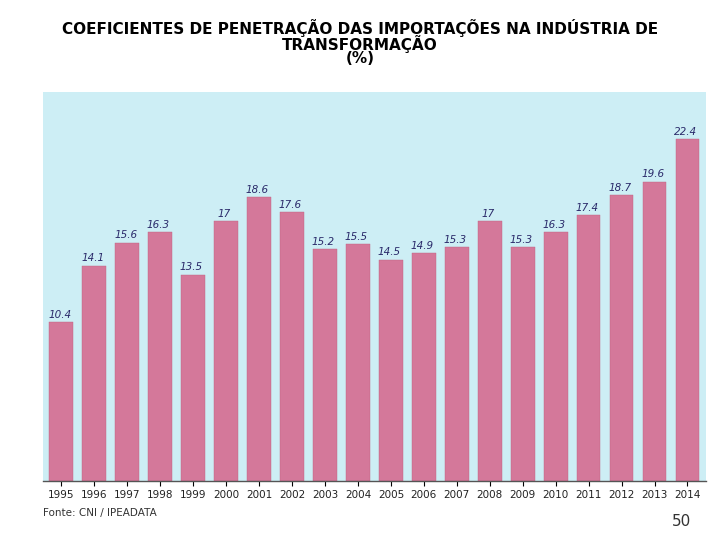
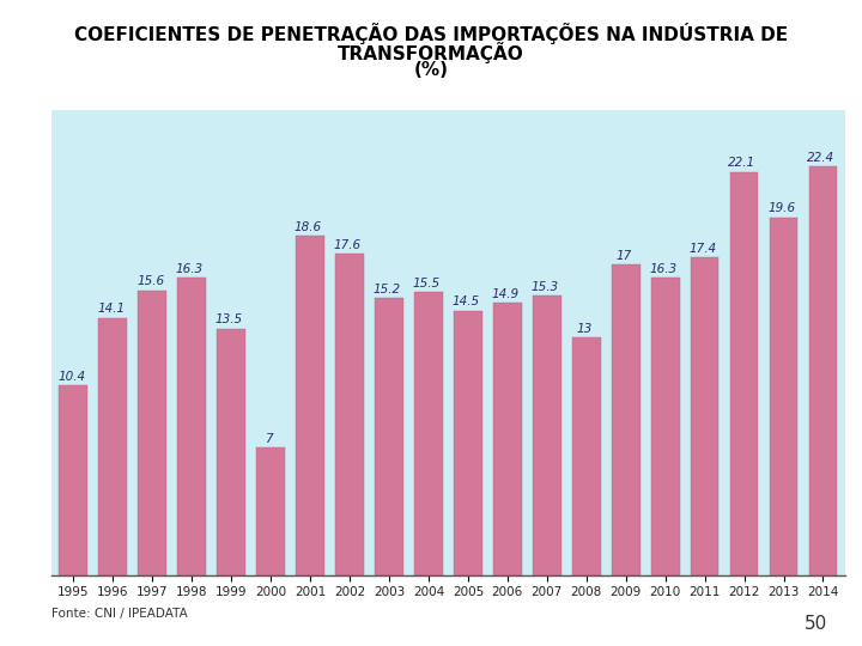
2000: 17 -> 7
2008: 17 -> 13
2009: 15.3 -> 17
2012: 18.7 -> 22.1
